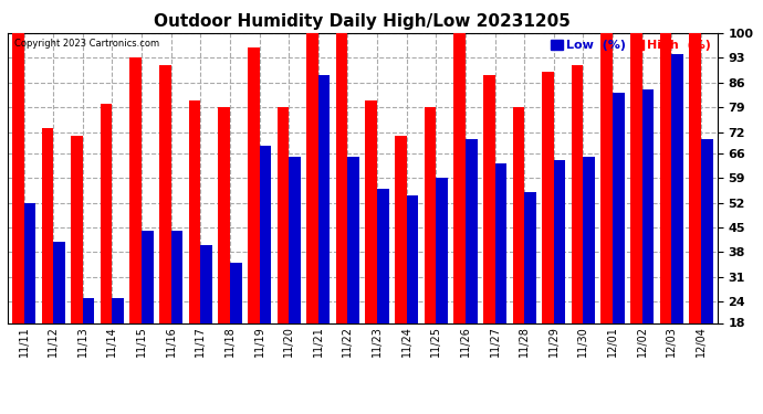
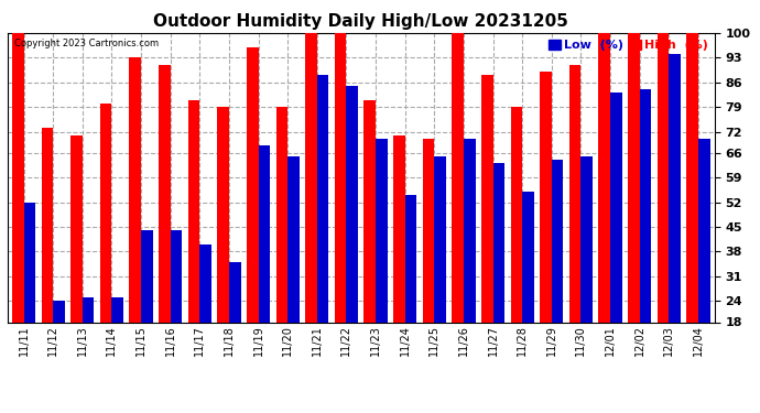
Low (%)/11/12: 41 -> 24
Low (%)/11/22: 65 -> 85
Low (%)/11/23: 56 -> 70
High (%)/11/25: 79 -> 70
Low (%)/11/25: 59 -> 65
